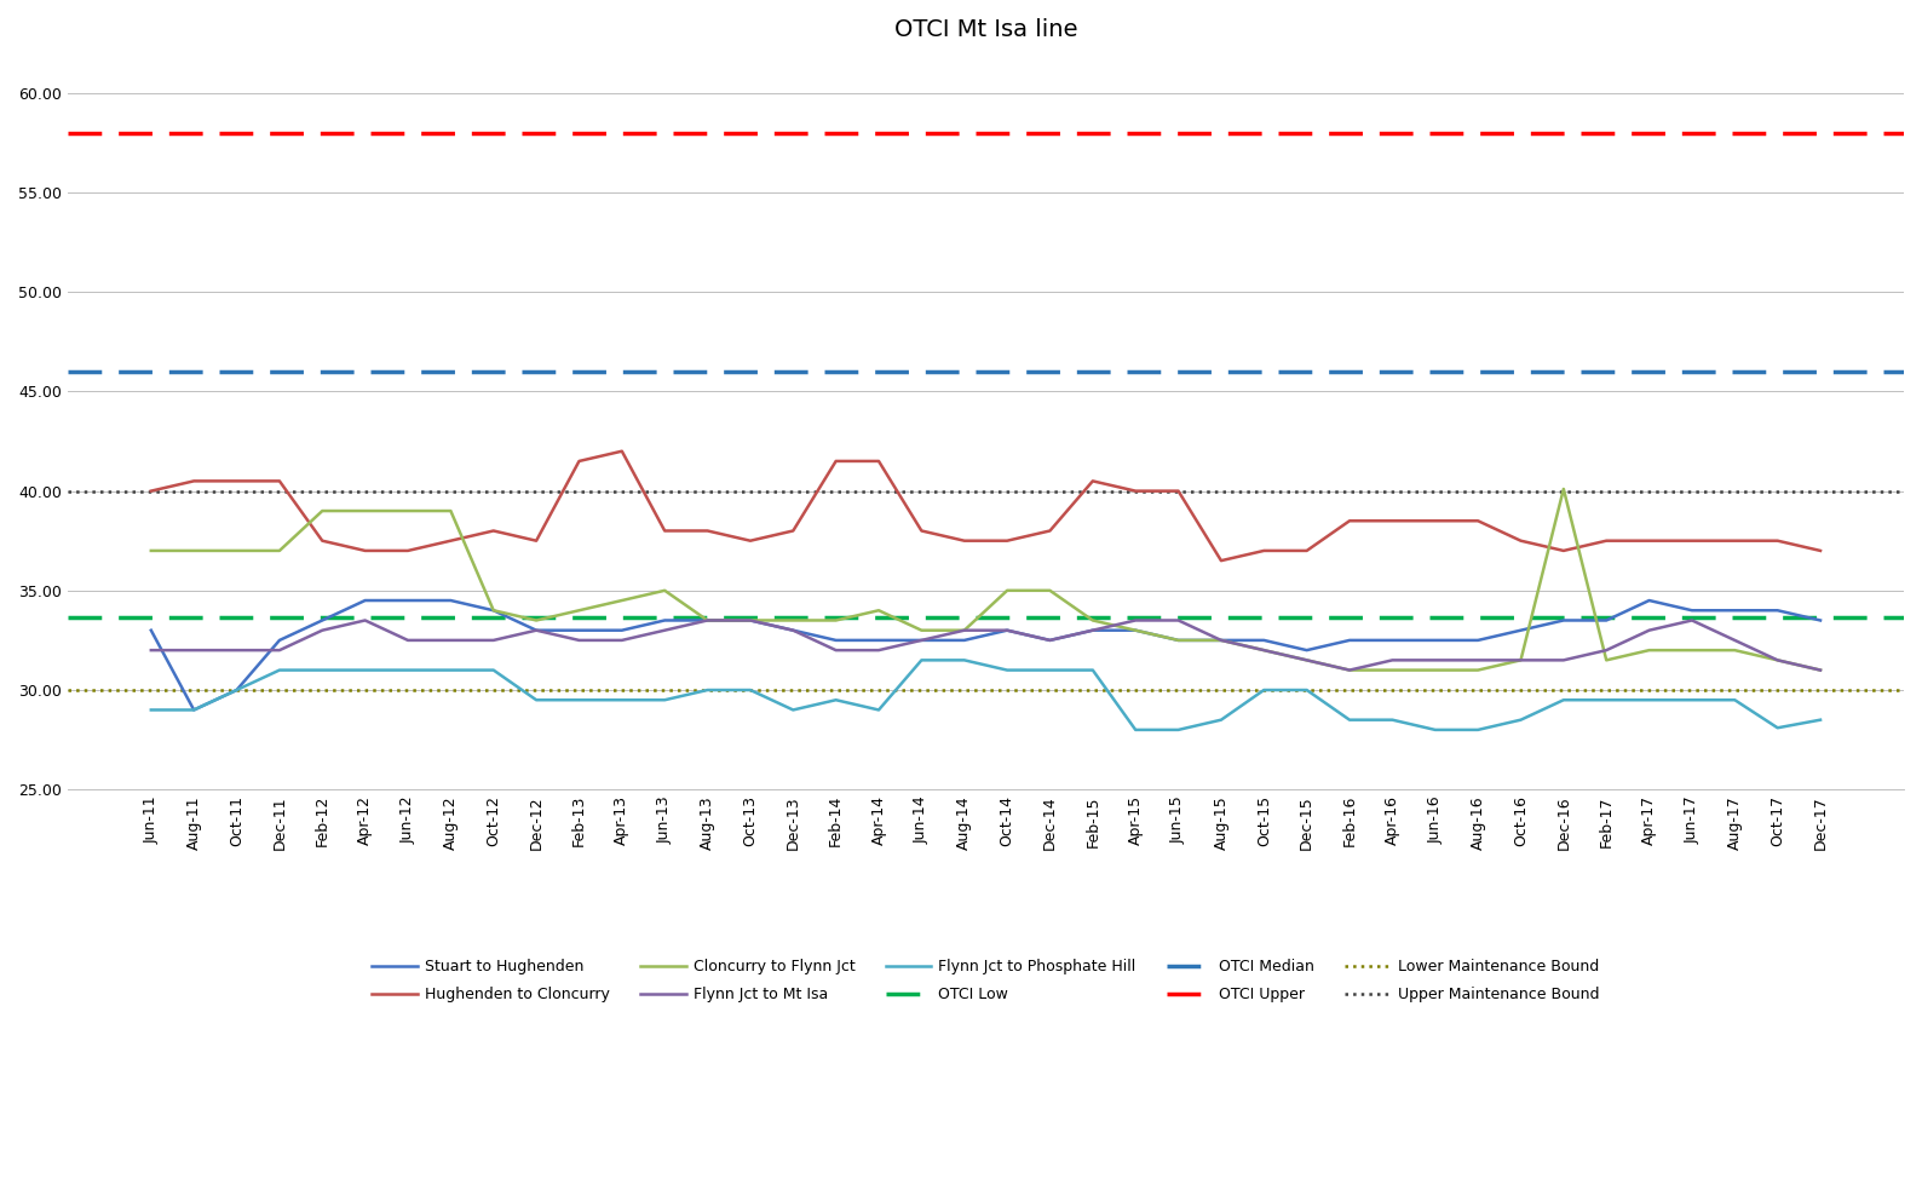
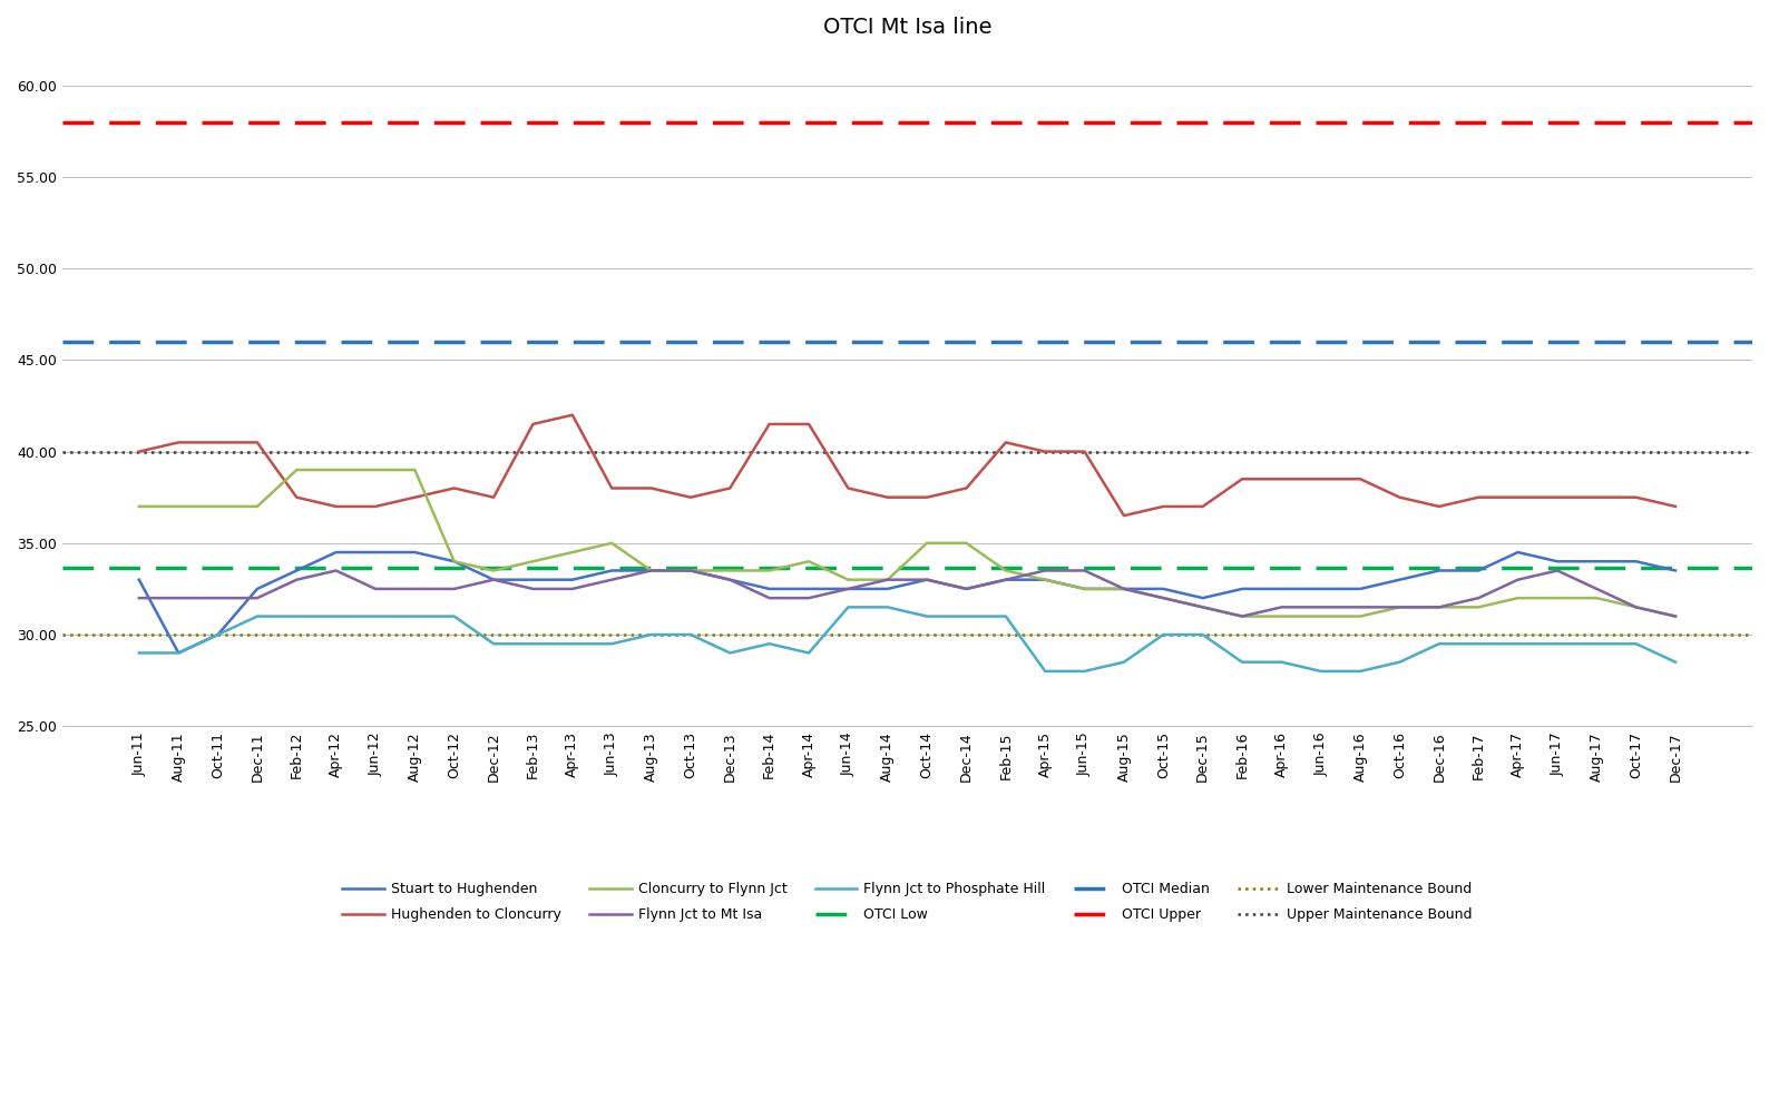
Cloncurry to Flynn Jct/Dec-16: 40.1 -> 31.5
Flynn Jct to Phosphate Hill/Oct-17: 28.1 -> 29.5
